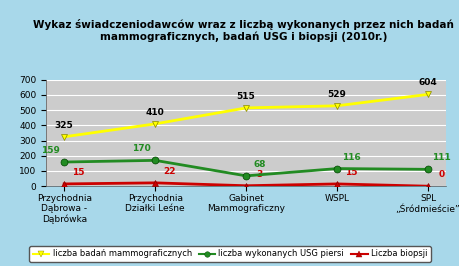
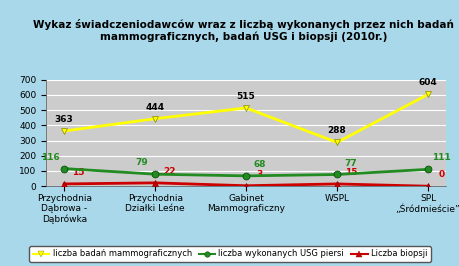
liczba badań mammograficznych/Przychodnia Dąbrowa - Dąbrówka: 325 -> 363
liczba wykonanych USG piersi/Przychodnia Dąbrowa - Dąbrówka: 159 -> 116
liczba badań mammograficznych/Przychodnia Działki Leśne: 410 -> 444
liczba wykonanych USG piersi/Przychodnia Działki Leśne: 170 -> 79
liczba badań mammograficznych/WSPL: 529 -> 288
liczba wykonanych USG piersi/WSPL: 116 -> 77
